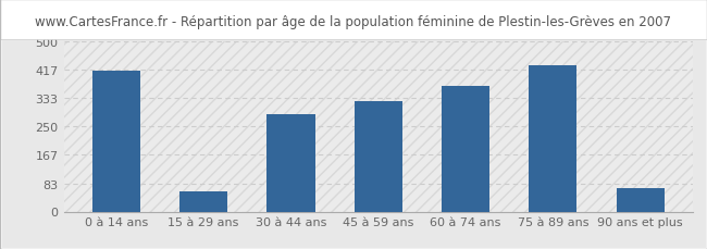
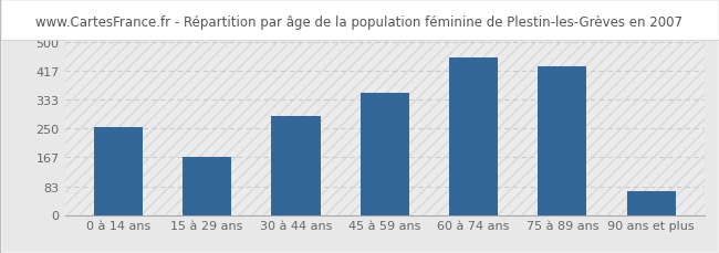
0 à 14 ans: 415 -> 254
15 à 29 ans: 60 -> 168
45 à 59 ans: 325 -> 352
60 à 74 ans: 370 -> 456
